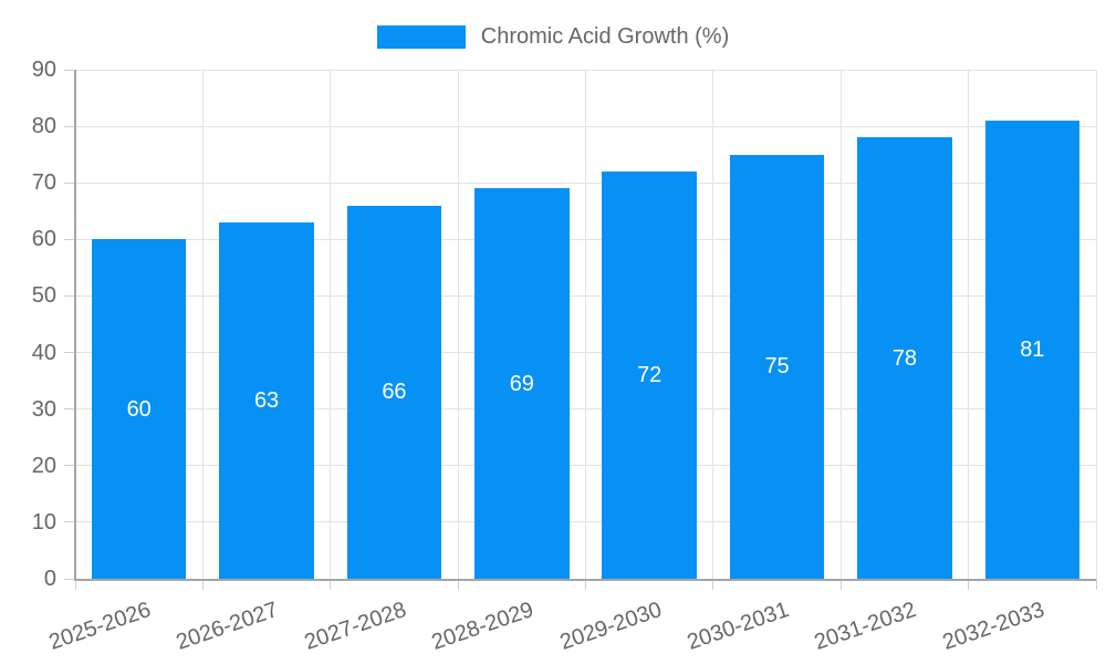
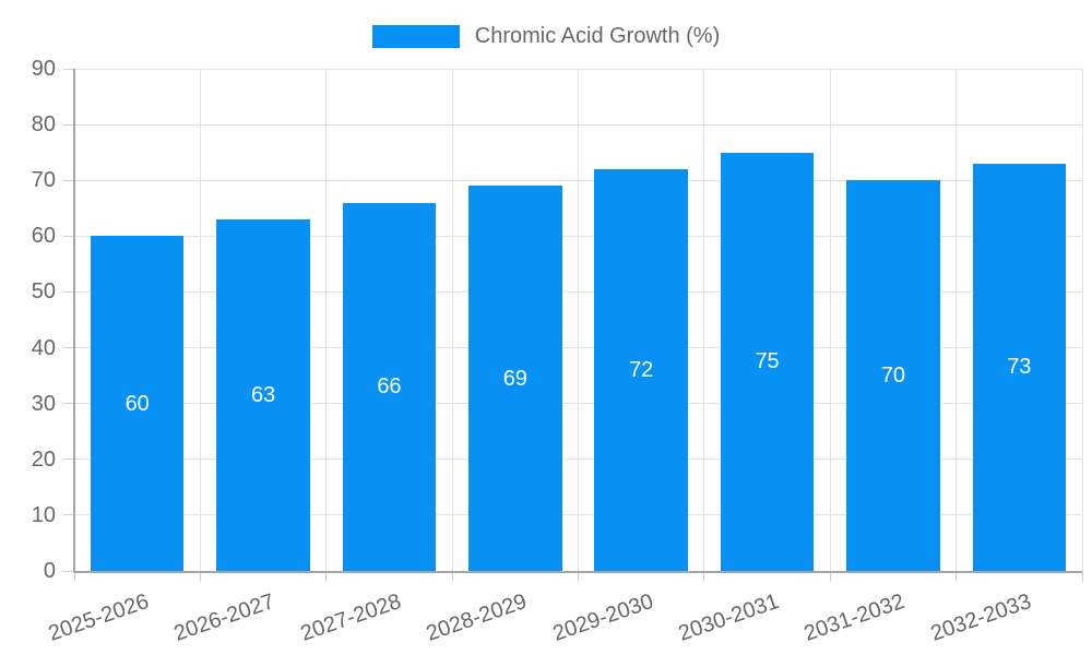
2031-2032: 78 -> 70
2032-2033: 81 -> 73
